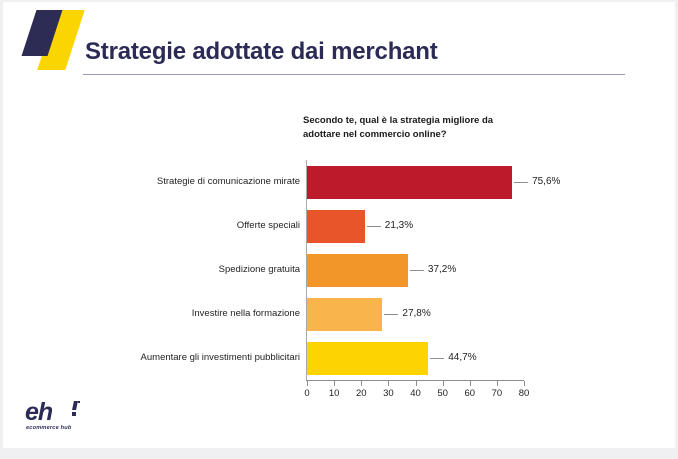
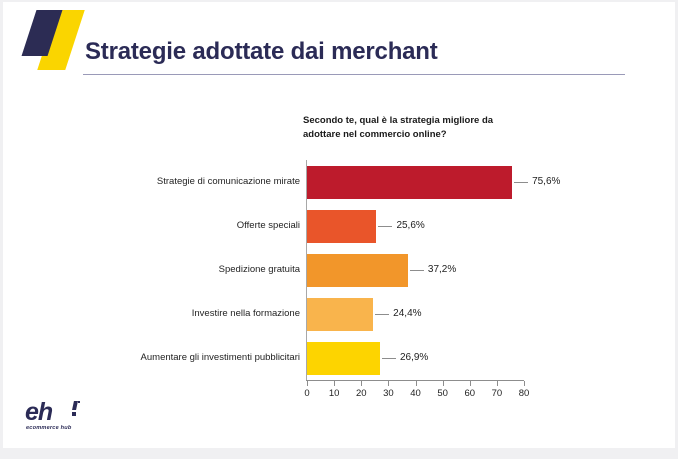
Offerte speciali: 21,3% -> 25,6%
Investire nella formazione: 27,8% -> 24,4%
Aumentare gli investimenti pubblicitari: 44,7% -> 26,9%
